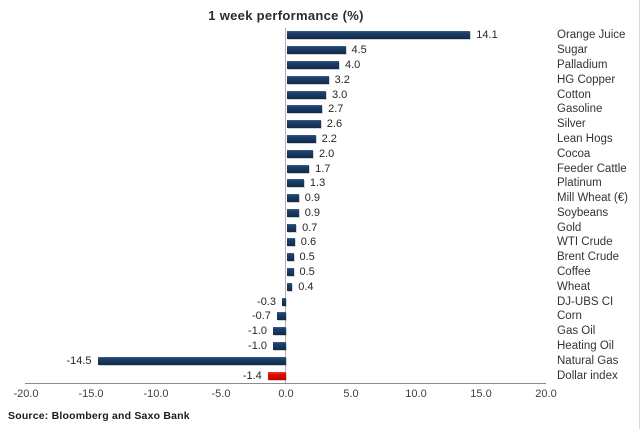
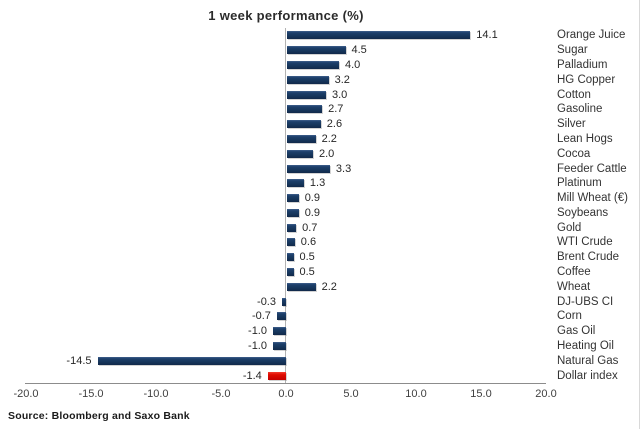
Feeder Cattle: 1.7 -> 3.3
Wheat: 0.4 -> 2.2
